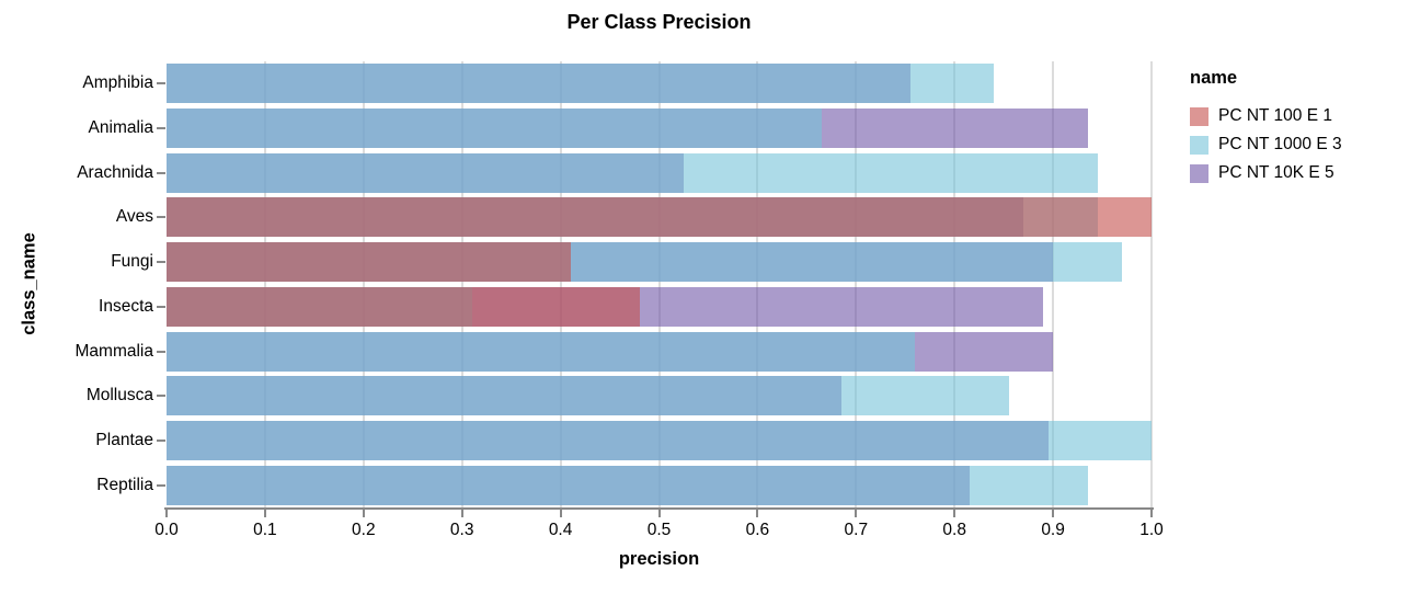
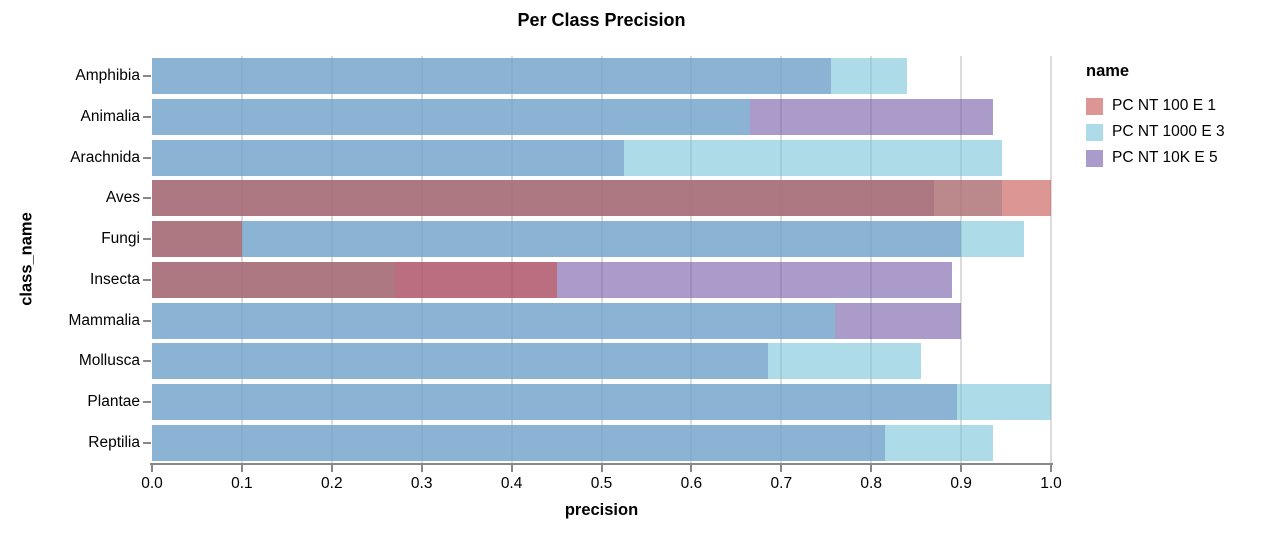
PC NT 100 E 1/Fungi: 0.41 -> 0.10
PC NT 100 E 1/Insecta: 0.48 -> 0.45
PC NT 1000 E 3/Insecta: 0.31 -> 0.27
